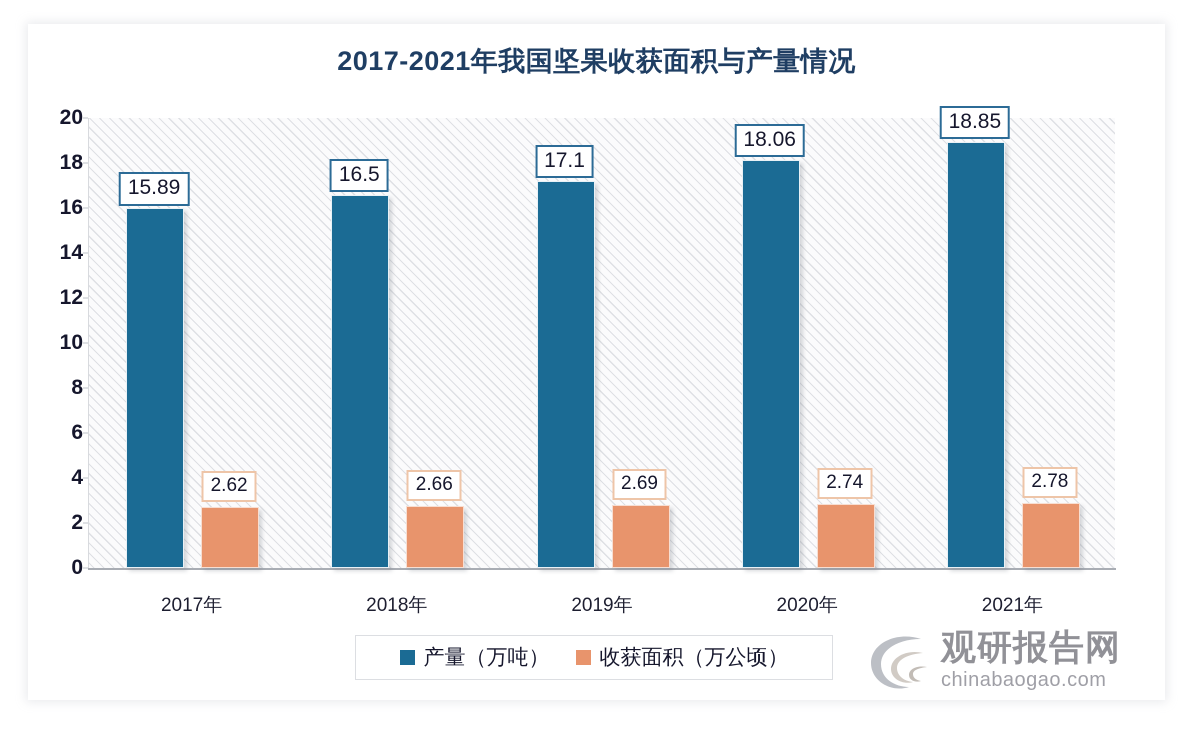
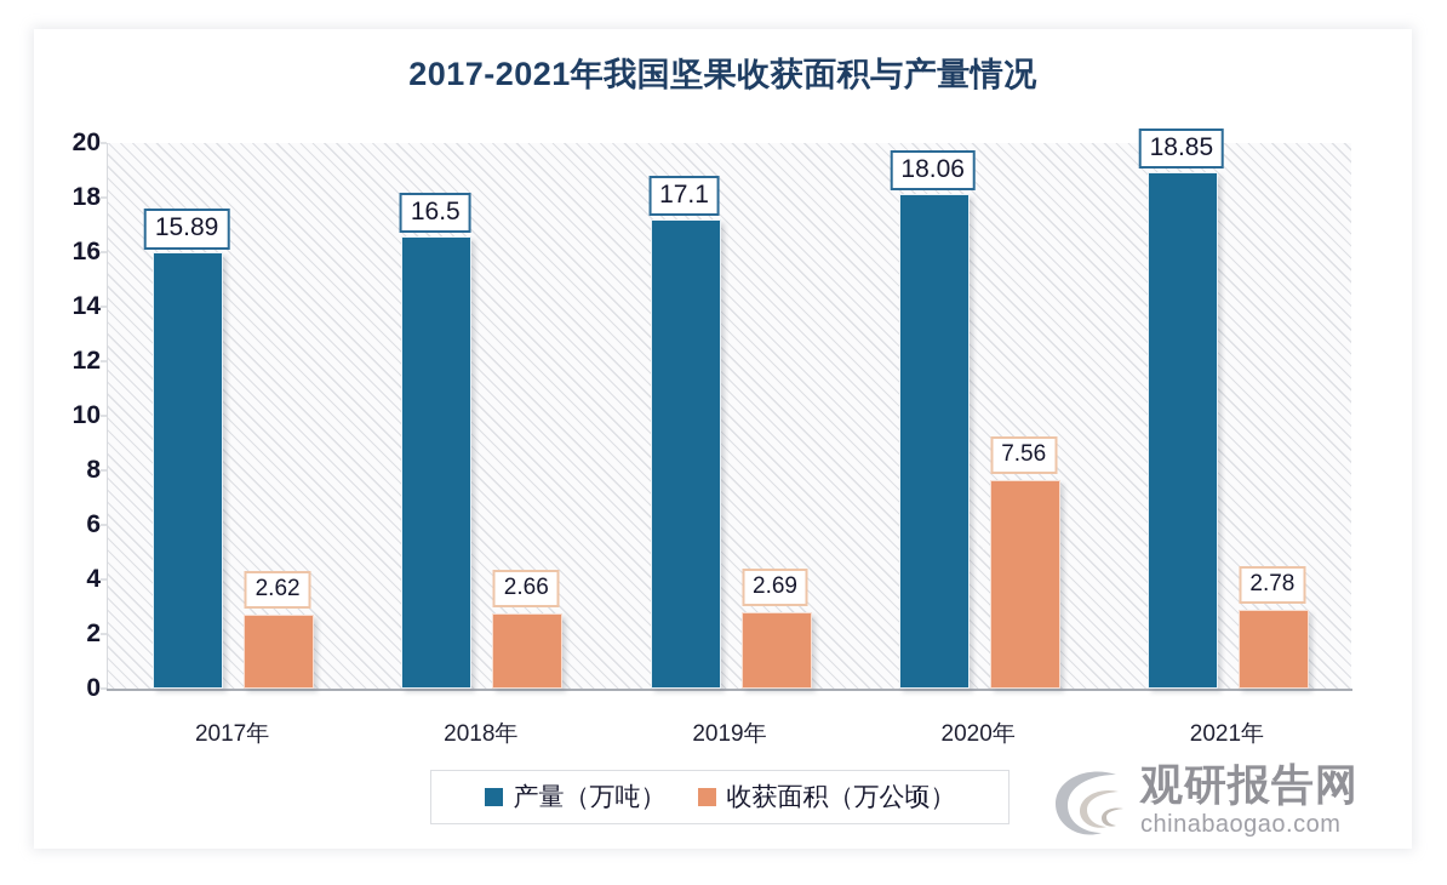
收获面积（万公顷）/2020年: 2.74 -> 7.56
